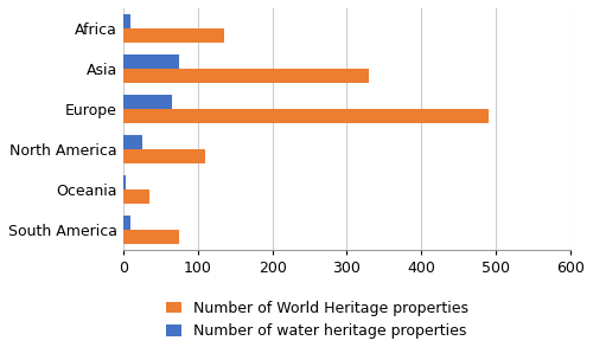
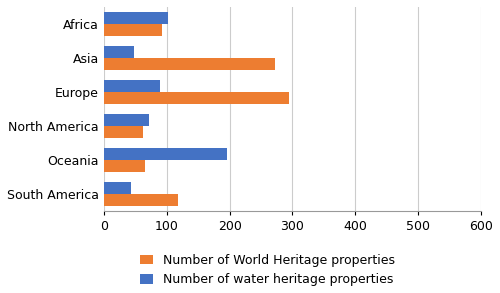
Number of water heritage properties/Africa: 10 -> 102
Number of World Heritage properties/Africa: 135 -> 92
Number of water heritage properties/Asia: 75 -> 48
Number of World Heritage properties/Asia: 330 -> 272
Number of water heritage properties/Europe: 65 -> 90
Number of World Heritage properties/Europe: 490 -> 294
Number of water heritage properties/North America: 25 -> 72
Number of World Heritage properties/North America: 110 -> 62
Number of water heritage properties/Oceania: 3 -> 196
Number of World Heritage properties/Oceania: 35 -> 66
Number of water heritage properties/South America: 10 -> 44
Number of World Heritage properties/South America: 75 -> 118
